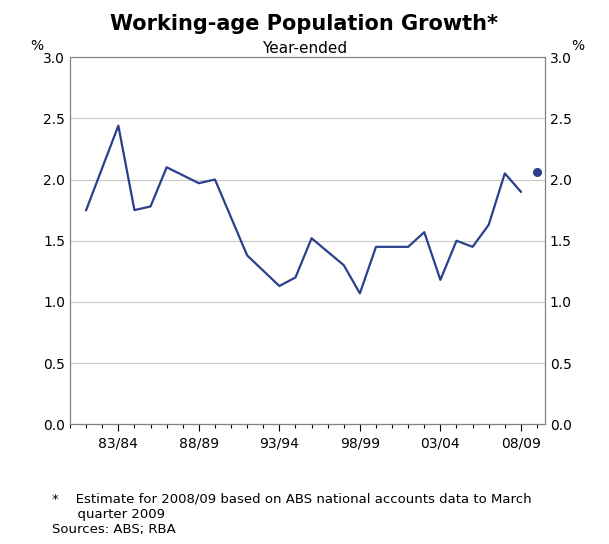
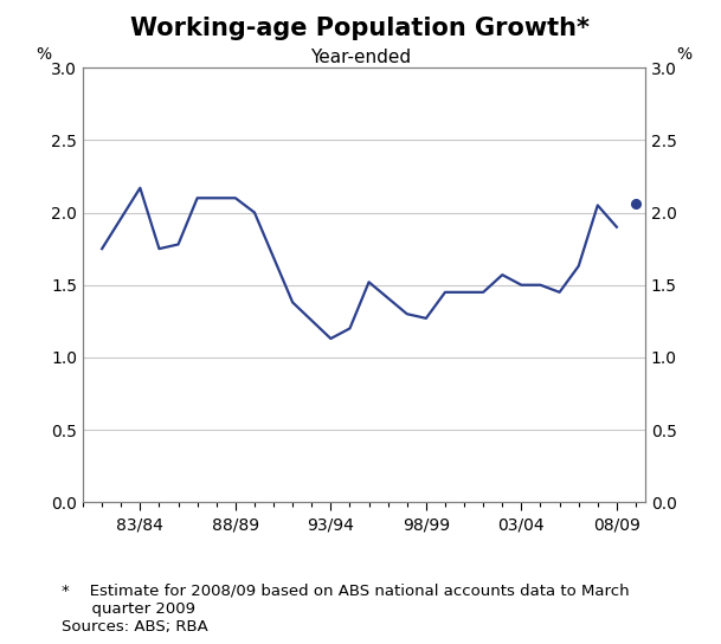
83/84: 2.44 -> 2.17
88/89: 1.97 -> 2.10
98/99: 1.07 -> 1.27
03/04: 1.18 -> 1.50
